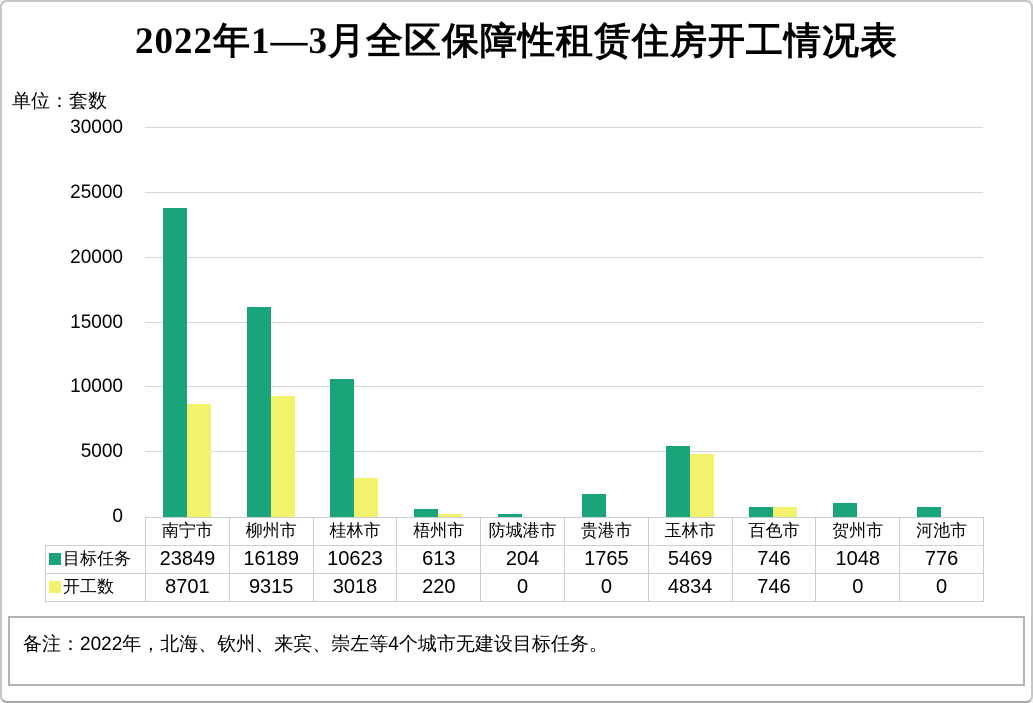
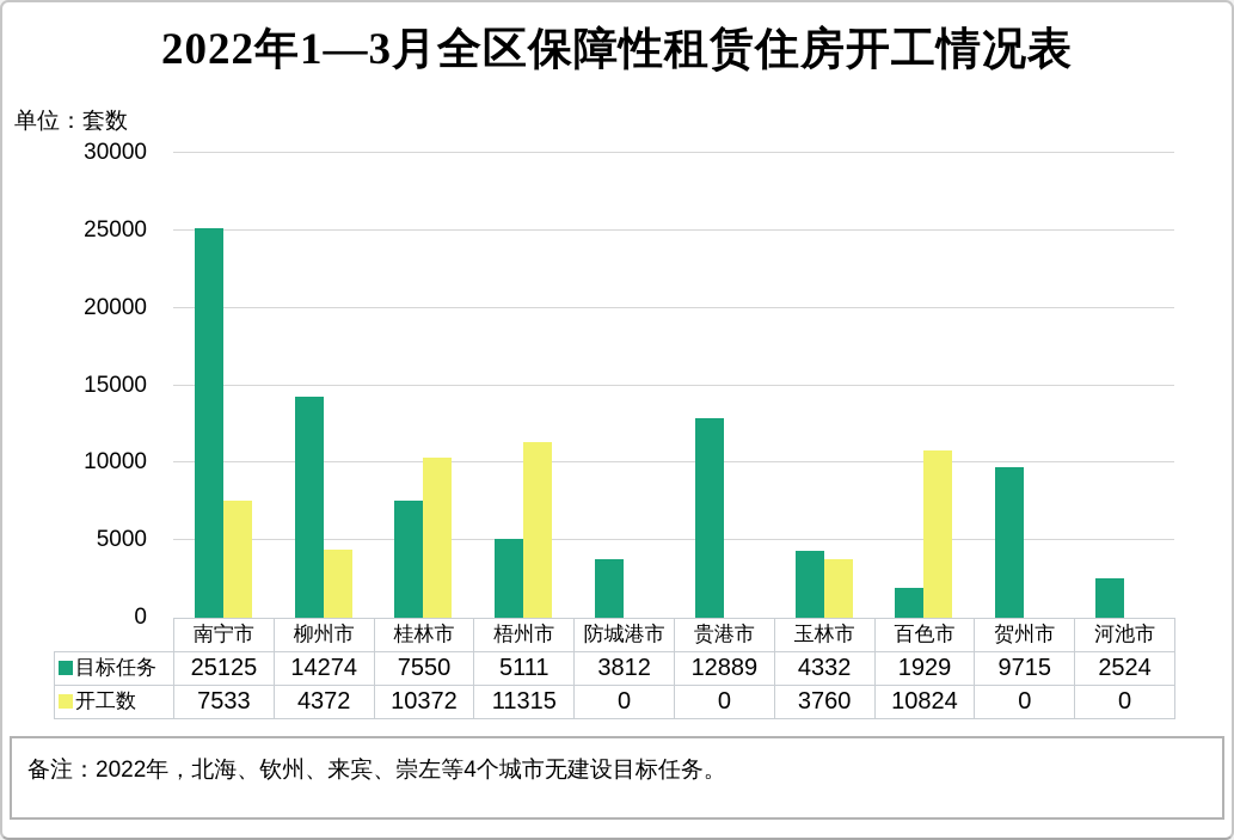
目标任务/南宁市: 23849 -> 25125
开工数/南宁市: 8701 -> 7533
目标任务/柳州市: 16189 -> 14274
开工数/柳州市: 9315 -> 4372
目标任务/桂林市: 10623 -> 7550
开工数/桂林市: 3018 -> 10372
目标任务/梧州市: 613 -> 5111
开工数/梧州市: 220 -> 11315
目标任务/防城港市: 204 -> 3812
目标任务/贵港市: 1765 -> 12889
目标任务/玉林市: 5469 -> 4332
开工数/玉林市: 4834 -> 3760
目标任务/百色市: 746 -> 1929
开工数/百色市: 746 -> 10824
目标任务/贺州市: 1048 -> 9715
目标任务/河池市: 776 -> 2524
